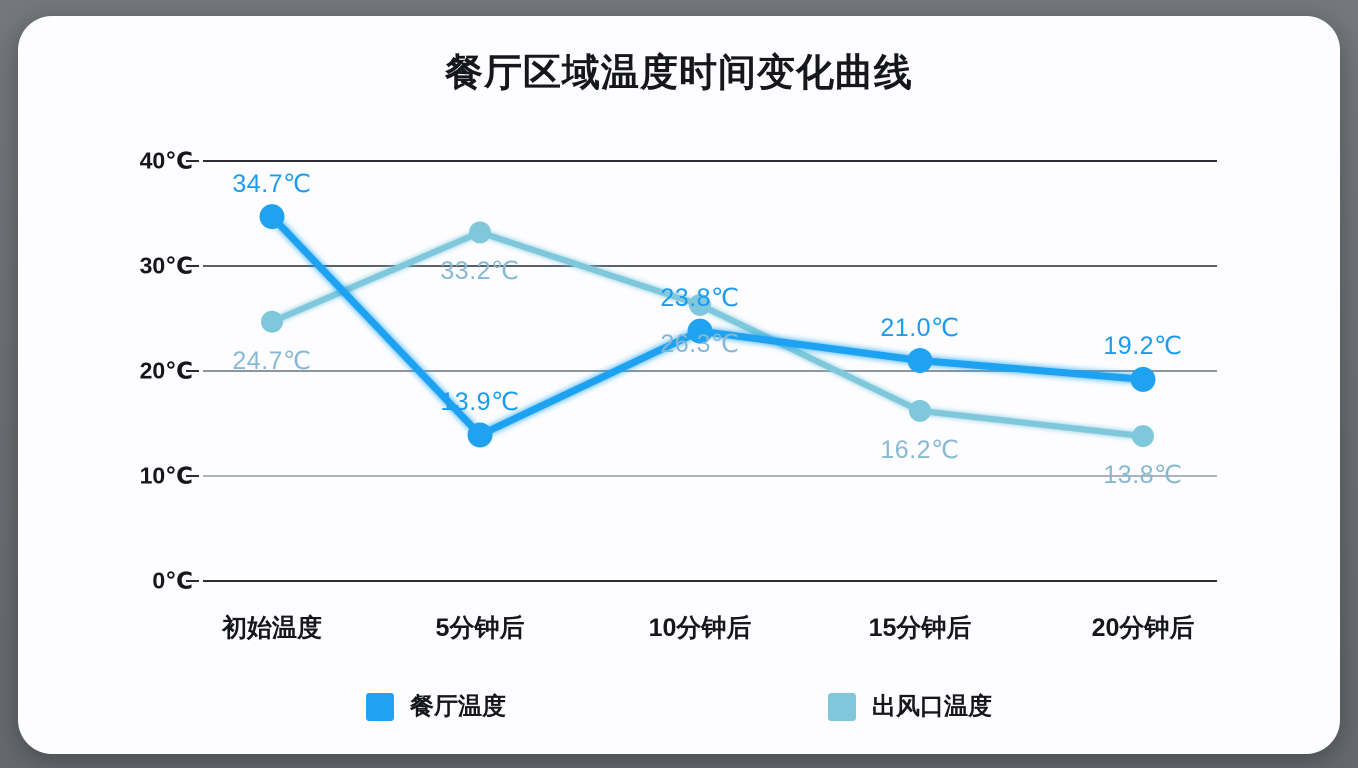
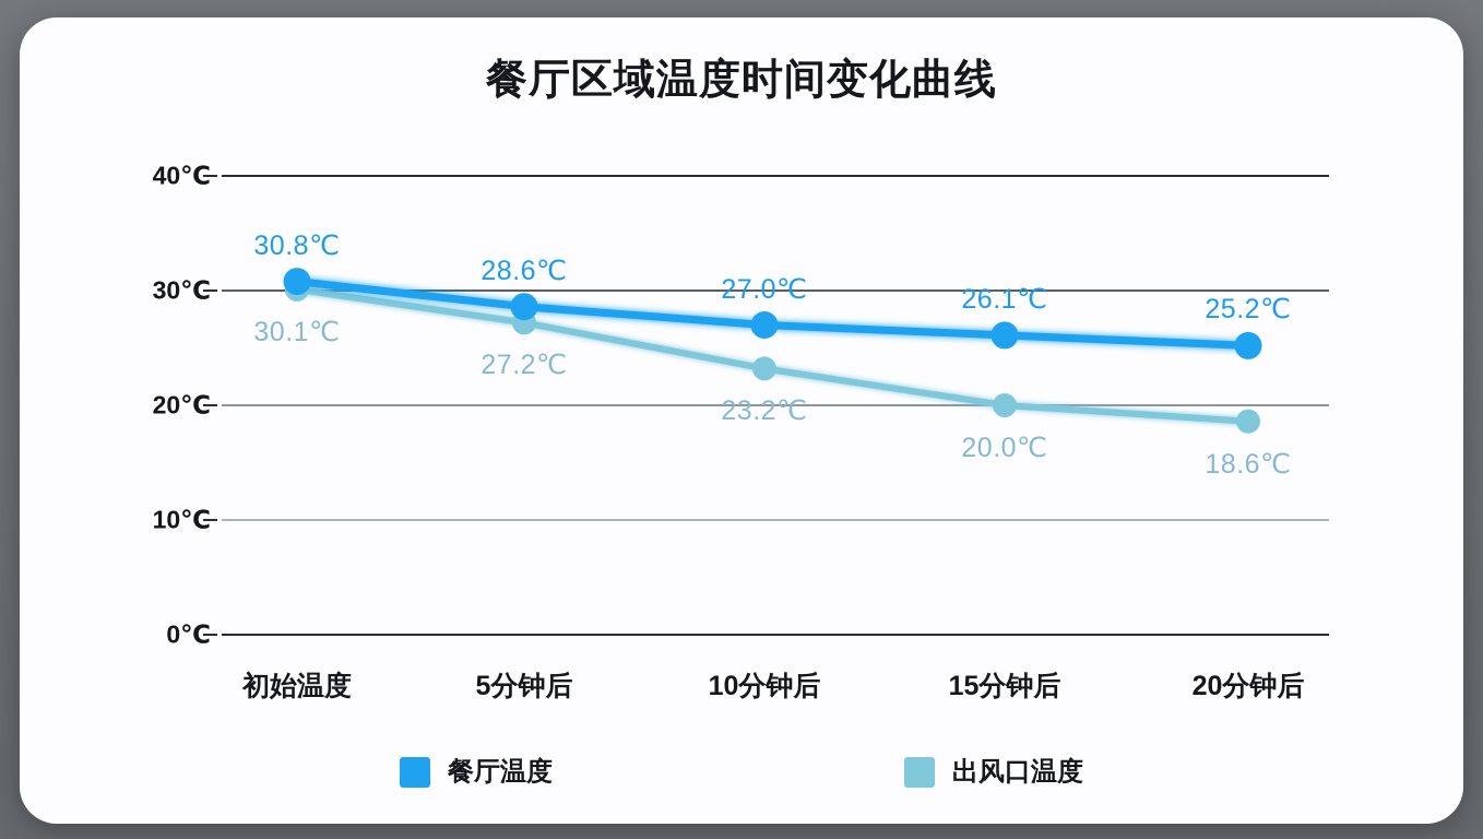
餐厅温度/初始温度: 34.7 -> 30.8
出风口温度/初始温度: 24.7 -> 30.1
餐厅温度/5分钟后: 13.9 -> 28.6
出风口温度/5分钟后: 33.2 -> 27.2
餐厅温度/10分钟后: 23.8 -> 27.0
出风口温度/10分钟后: 26.3 -> 23.2
餐厅温度/15分钟后: 21.0 -> 26.1
出风口温度/15分钟后: 16.2 -> 20.0
餐厅温度/20分钟后: 19.2 -> 25.2
出风口温度/20分钟后: 13.8 -> 18.6
